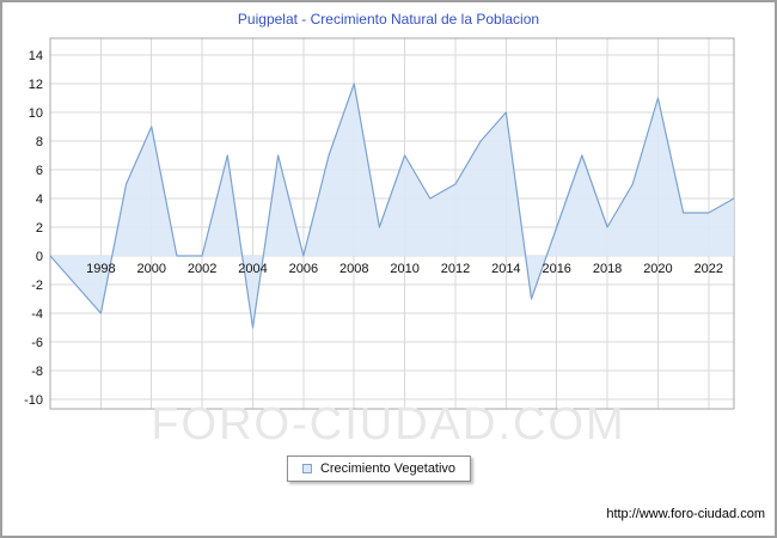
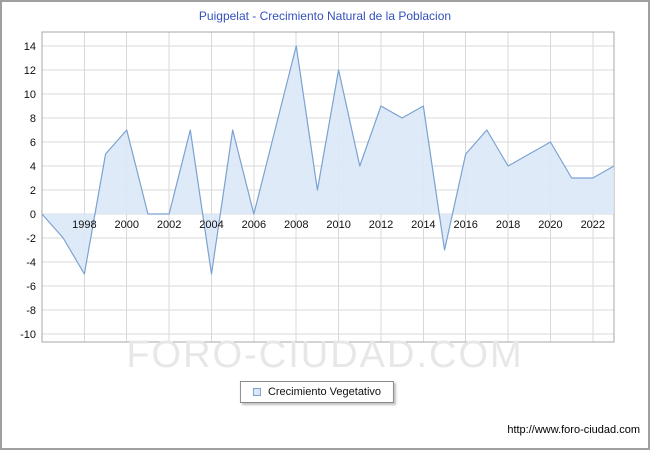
1998: -4 -> -5
2000: 9 -> 7
2008: 12 -> 14
2010: 7 -> 12
2012: 5 -> 9
2014: 10 -> 9
2016: 2 -> 5
2018: 2 -> 4
2020: 11 -> 6
